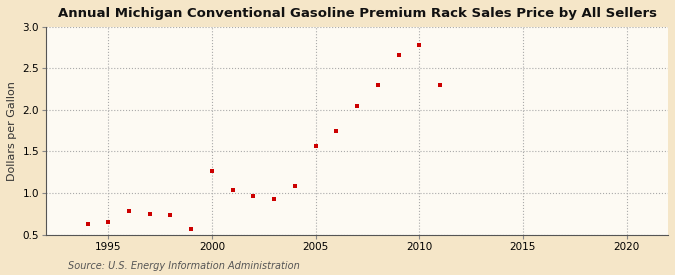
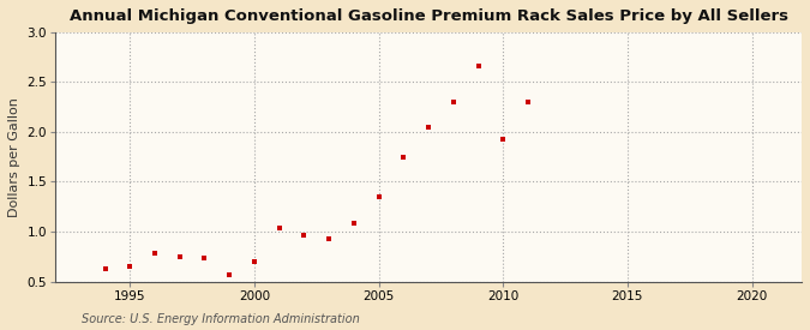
2000: 1.26 -> 0.70
2005: 1.56 -> 1.35
2010: 2.78 -> 1.93
